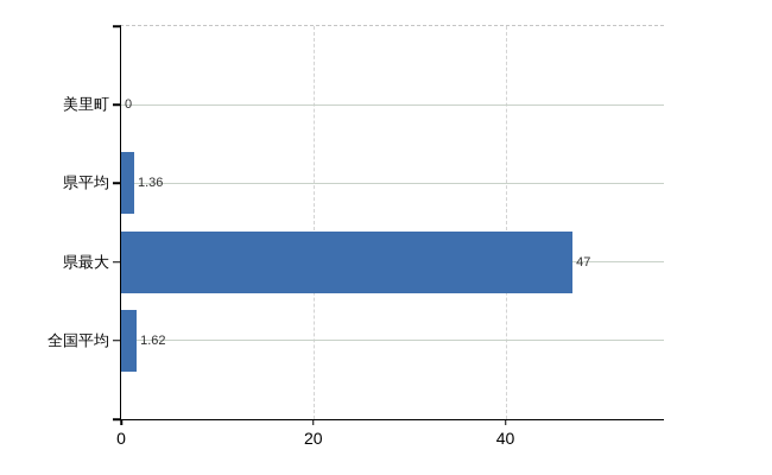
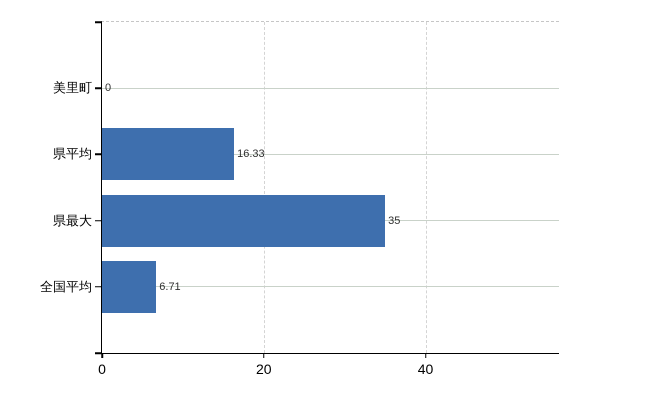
県平均: 1.36 -> 16.33
県最大: 47 -> 35
全国平均: 1.62 -> 6.71
